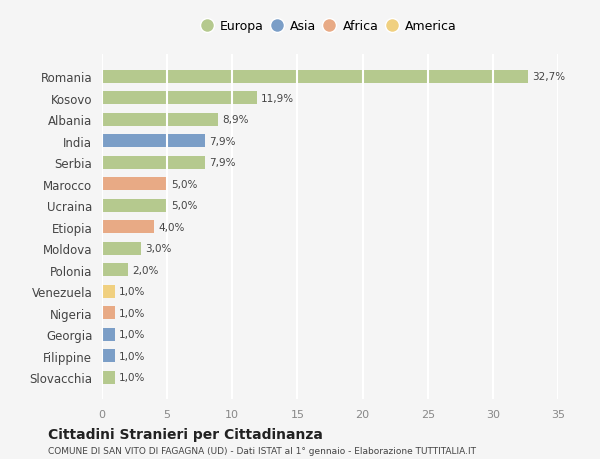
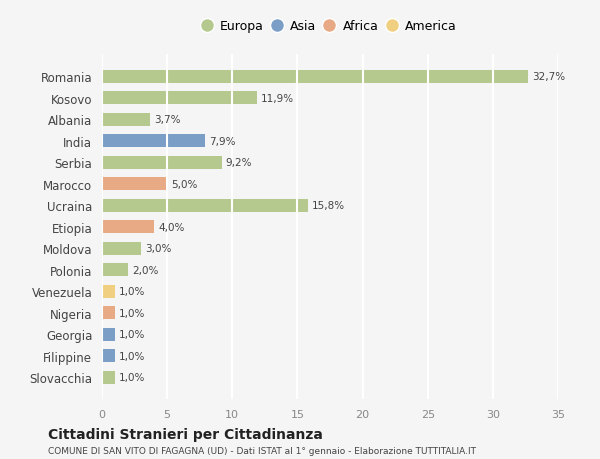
Albania: 8,9% -> 3,7%
Serbia: 7,9% -> 9,2%
Ucraina: 5,0% -> 15,8%
